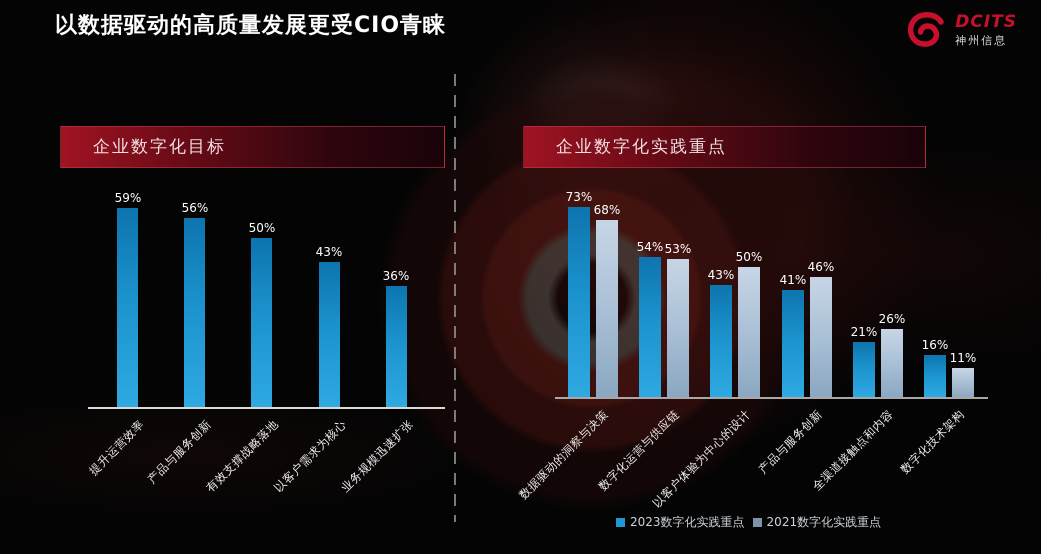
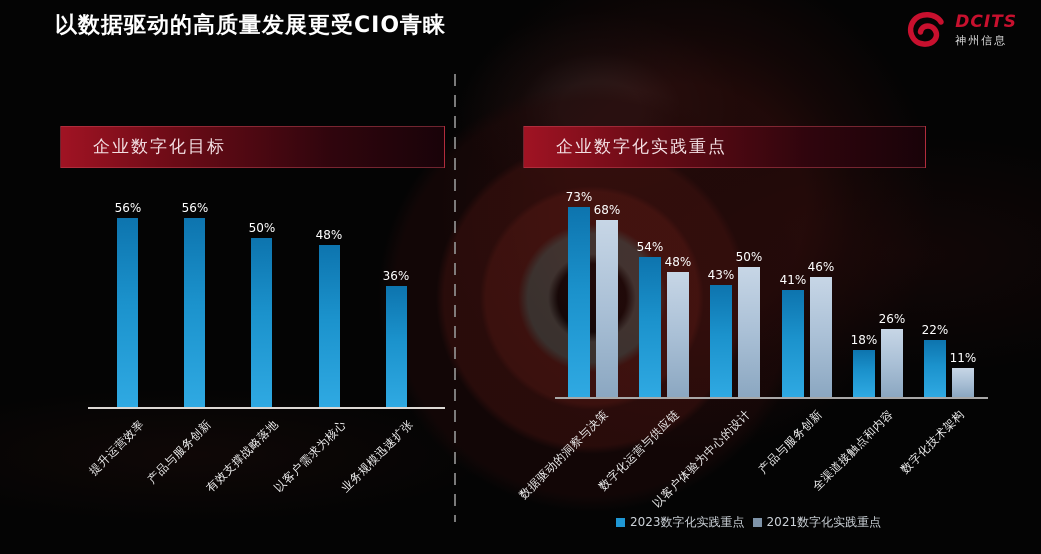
企业数字化目标/提升运营效率: 59% -> 56%
企业数字化目标/以客户需求为核心: 43% -> 48%
企业数字化实践重点/2021数字化实践重点/数字化运营与供应链: 53% -> 48%
企业数字化实践重点/2023数字化实践重点/全渠道接触点和内容: 21% -> 18%
企业数字化实践重点/2023数字化实践重点/数字化技术架构: 16% -> 22%
